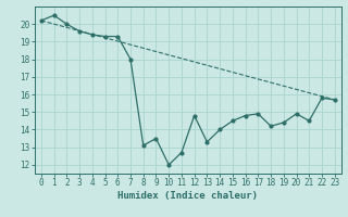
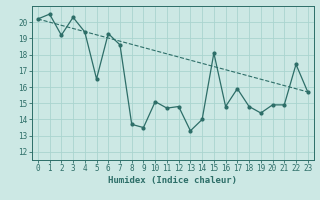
2: 20.0 -> 19.2
3: 19.6 -> 20.3
5: 19.3 -> 16.5
7: 18.0 -> 18.6
8: 13.1 -> 13.7
10: 12.0 -> 15.1
11: 12.7 -> 14.7
15: 14.5 -> 18.1
17: 14.9 -> 15.9
18: 14.2 -> 14.8
21: 14.5 -> 14.9
22: 15.8 -> 17.4
